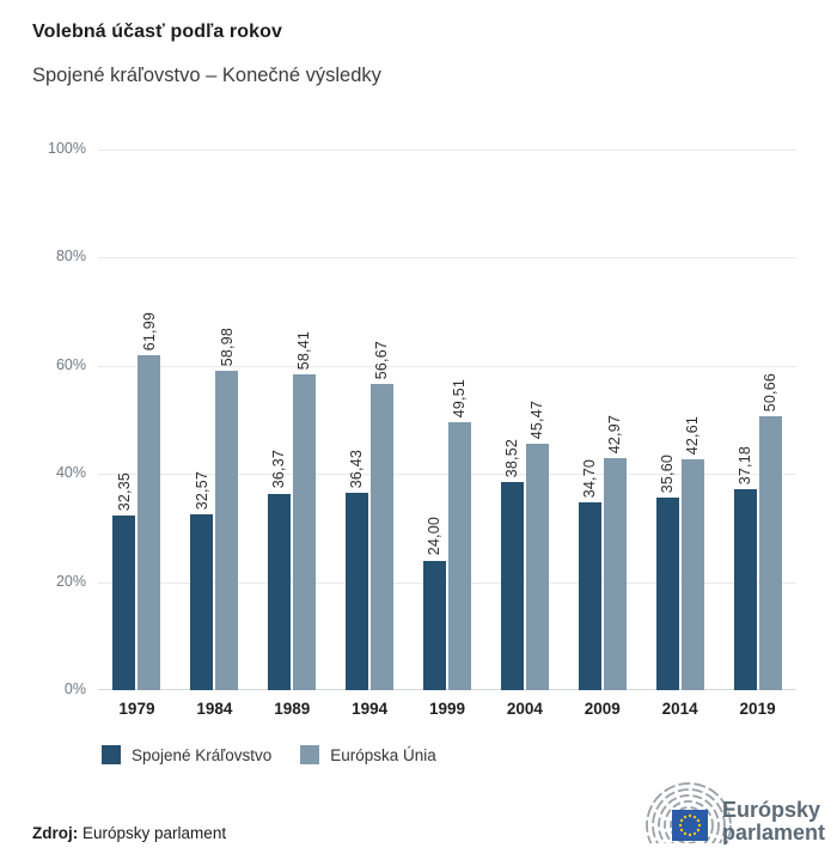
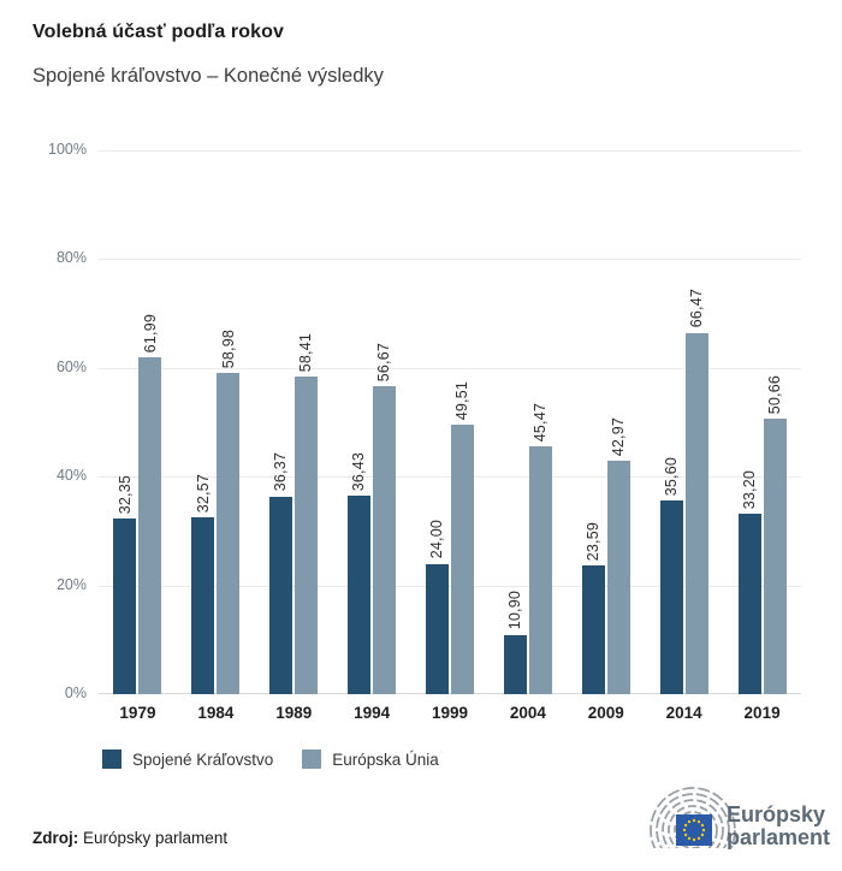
Spojené Kráľovstvo/2004: 38,52 -> 10,90
Spojené Kráľovstvo/2009: 34,70 -> 23,59
Európska Únia/2014: 42,61 -> 66,47
Spojené Kráľovstvo/2019: 37,18 -> 33,20
